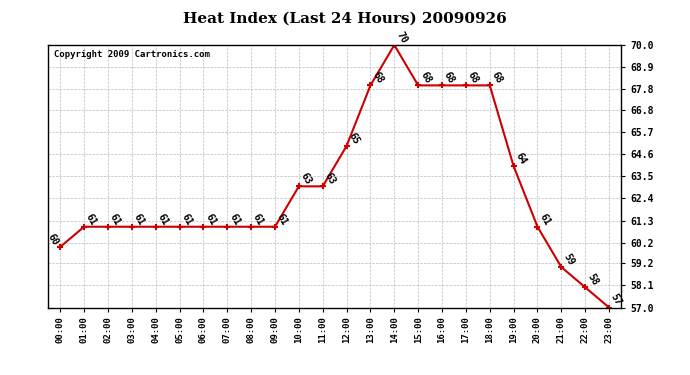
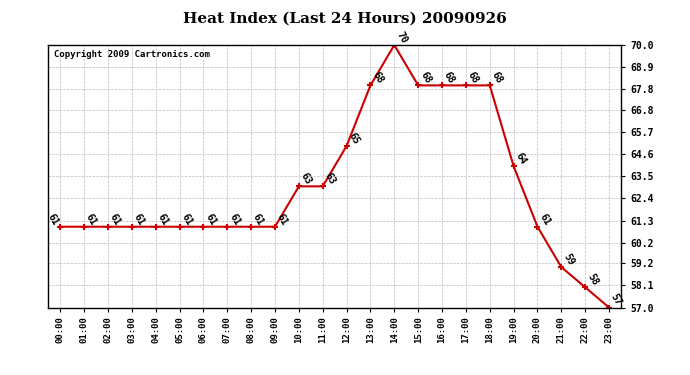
00:00: 60 -> 61
